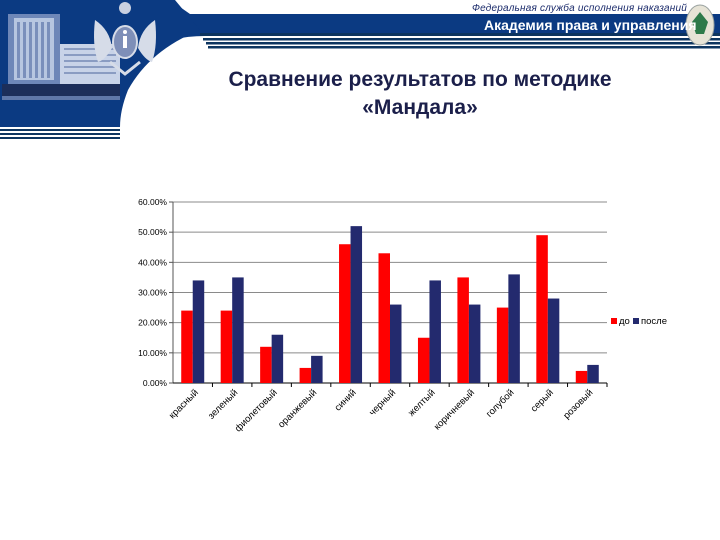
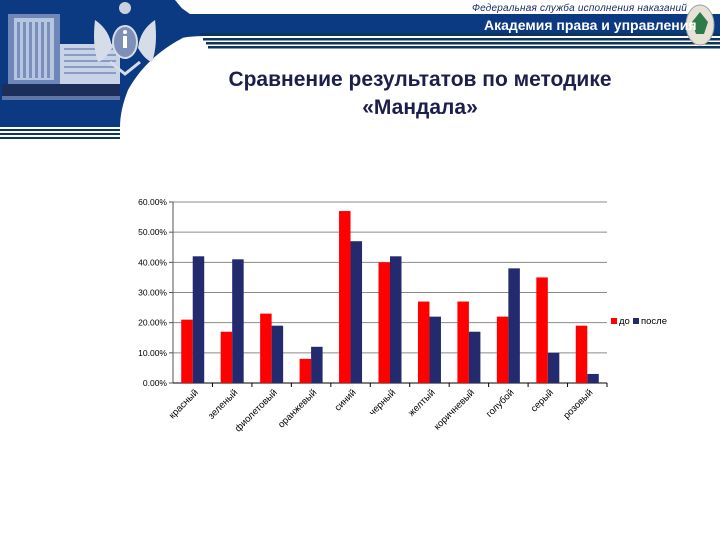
до/красный: 24% -> 21%
после/красный: 34% -> 42%
до/зеленый: 24% -> 17%
после/зеленый: 35% -> 41%
до/фиолетовый: 12% -> 23%
после/фиолетовый: 16% -> 19%
до/оранжевый: 5% -> 8%
после/оранжевый: 9% -> 12%
до/синий: 46% -> 57%
после/синий: 52% -> 47%
до/черный: 43% -> 40%
после/черный: 26% -> 42%
до/желтый: 15% -> 27%
после/желтый: 34% -> 22%
до/коричневый: 35% -> 27%
после/коричневый: 26% -> 17%
до/голубой: 25% -> 22%
после/голубой: 36% -> 38%
до/серый: 49% -> 35%
после/серый: 28% -> 10%
до/розовый: 4% -> 19%
после/розовый: 6% -> 3%
